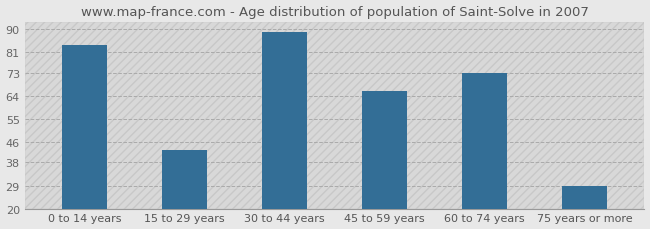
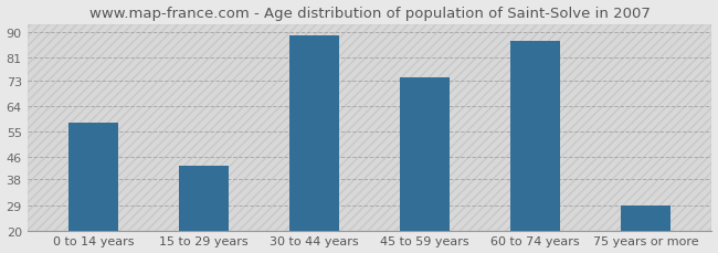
0 to 14 years: 84 -> 58
45 to 59 years: 66 -> 74
60 to 74 years: 73 -> 87
